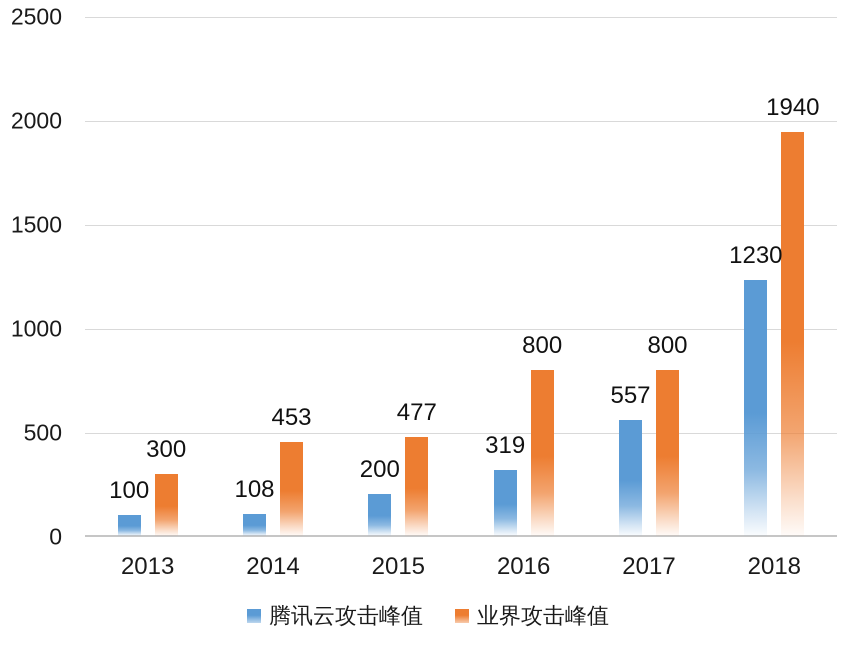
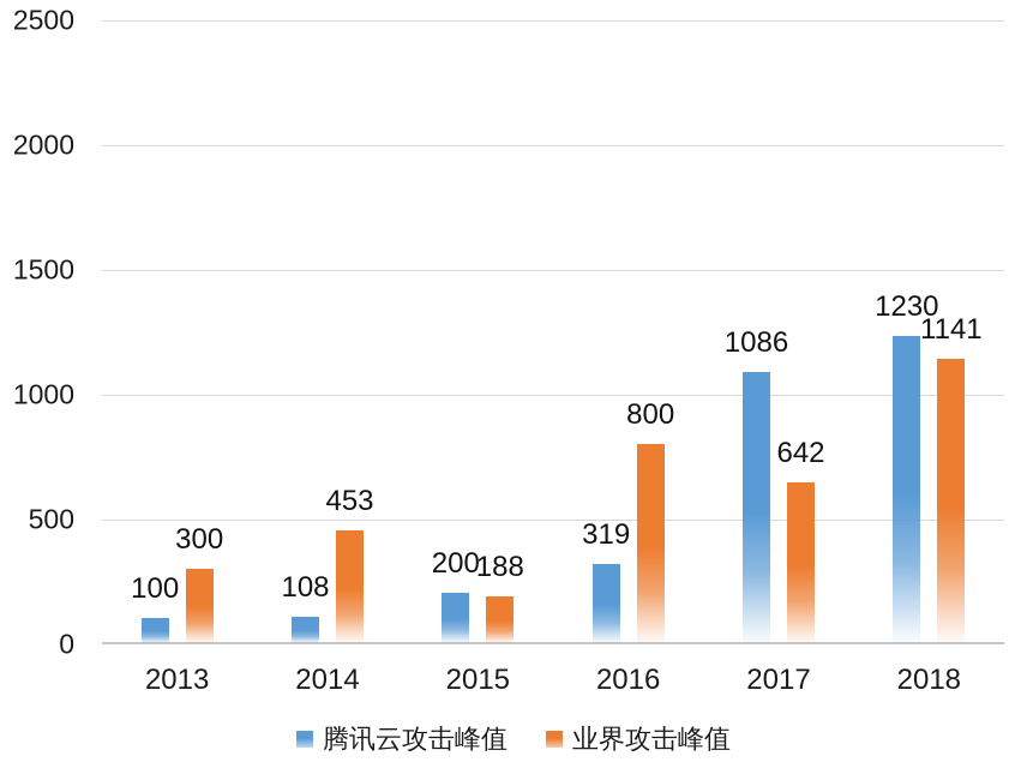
业界攻击峰值/2015: 477 -> 188
腾讯云攻击峰值/2017: 557 -> 1086
业界攻击峰值/2017: 800 -> 642
业界攻击峰值/2018: 1940 -> 1141
